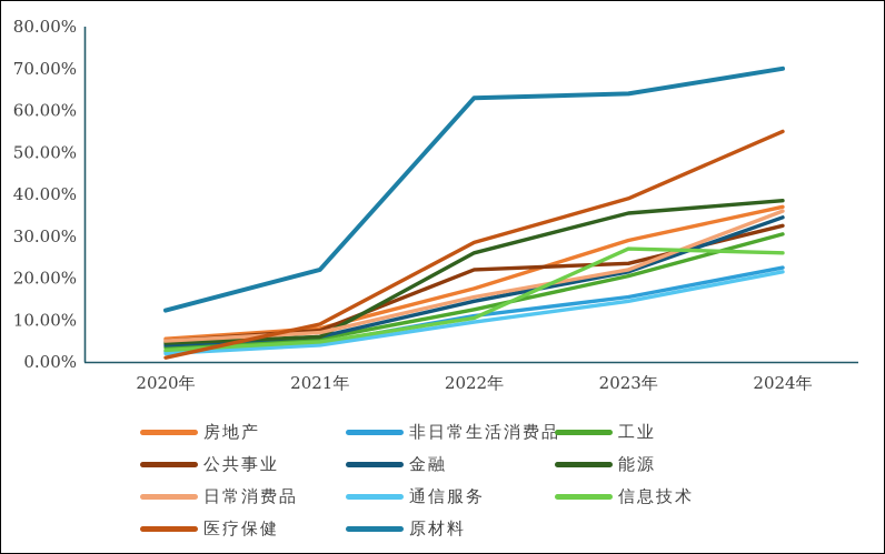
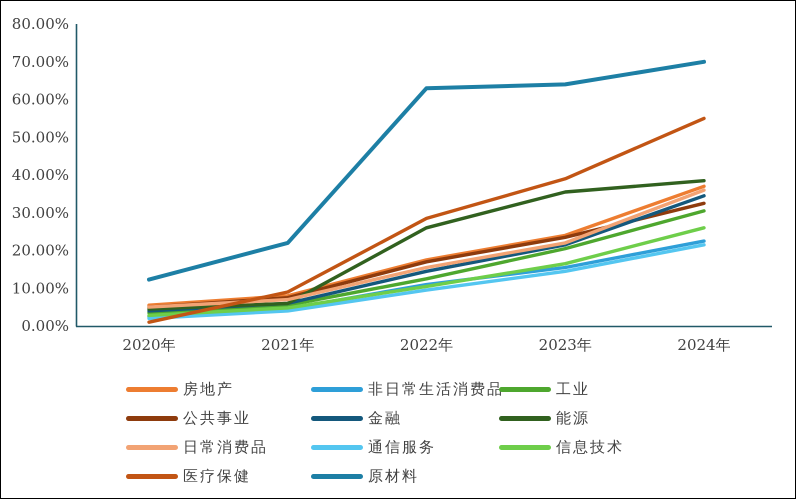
公共事业/2022年: 22% -> 17%
房地产/2023年: 29% -> 24%
信息技术/2023年: 27% -> 16%
